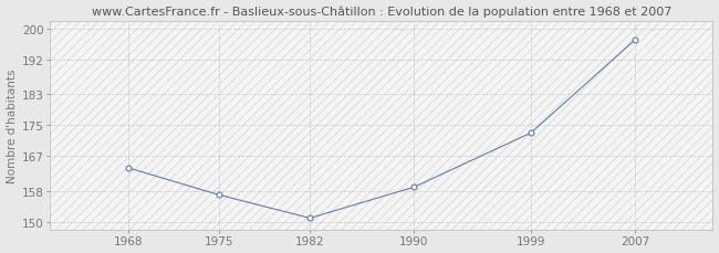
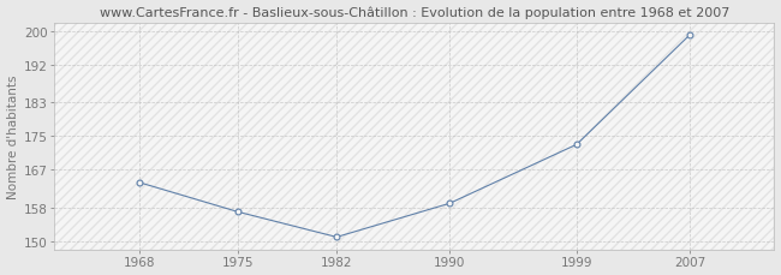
2007: 197 -> 199
